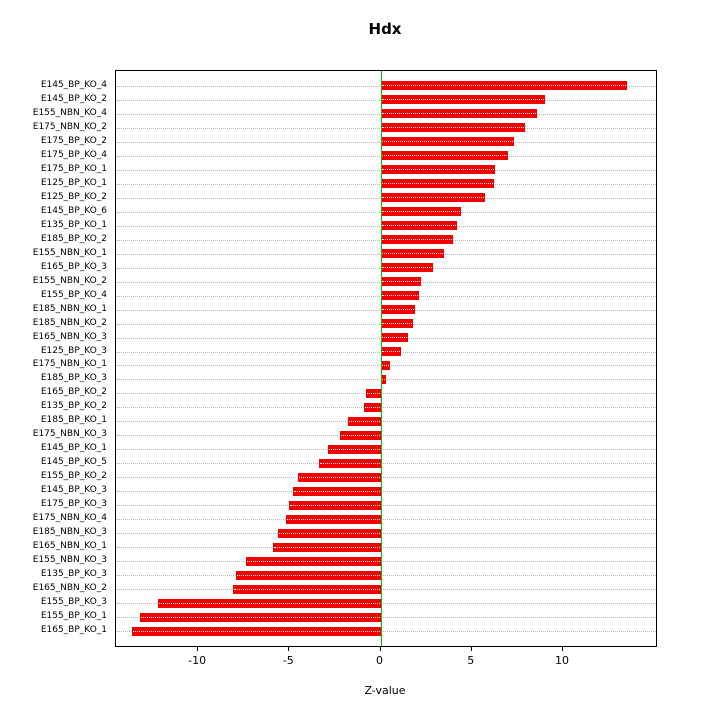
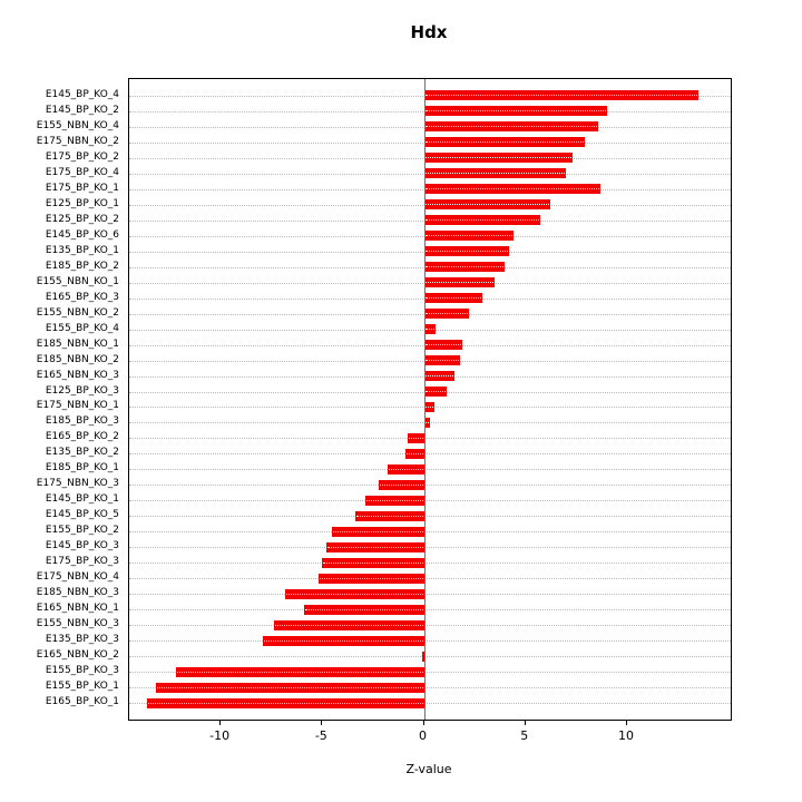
E175_BP_KO_1: 6.3 -> 8.7
E155_BP_KO_4: 2.1 -> 0.6
E185_NBN_KO_3: -5.6 -> -6.8
E165_NBN_KO_2: -8.1 -> -0.1
